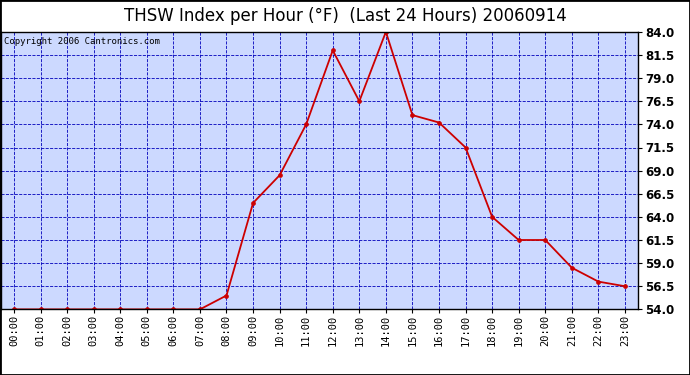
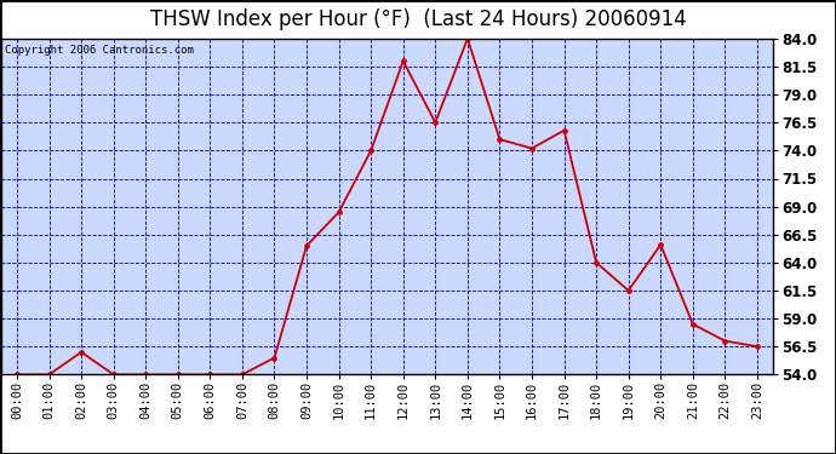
02:00: 54.0 -> 56.0
17:00: 71.5 -> 75.8
20:00: 61.5 -> 65.6
